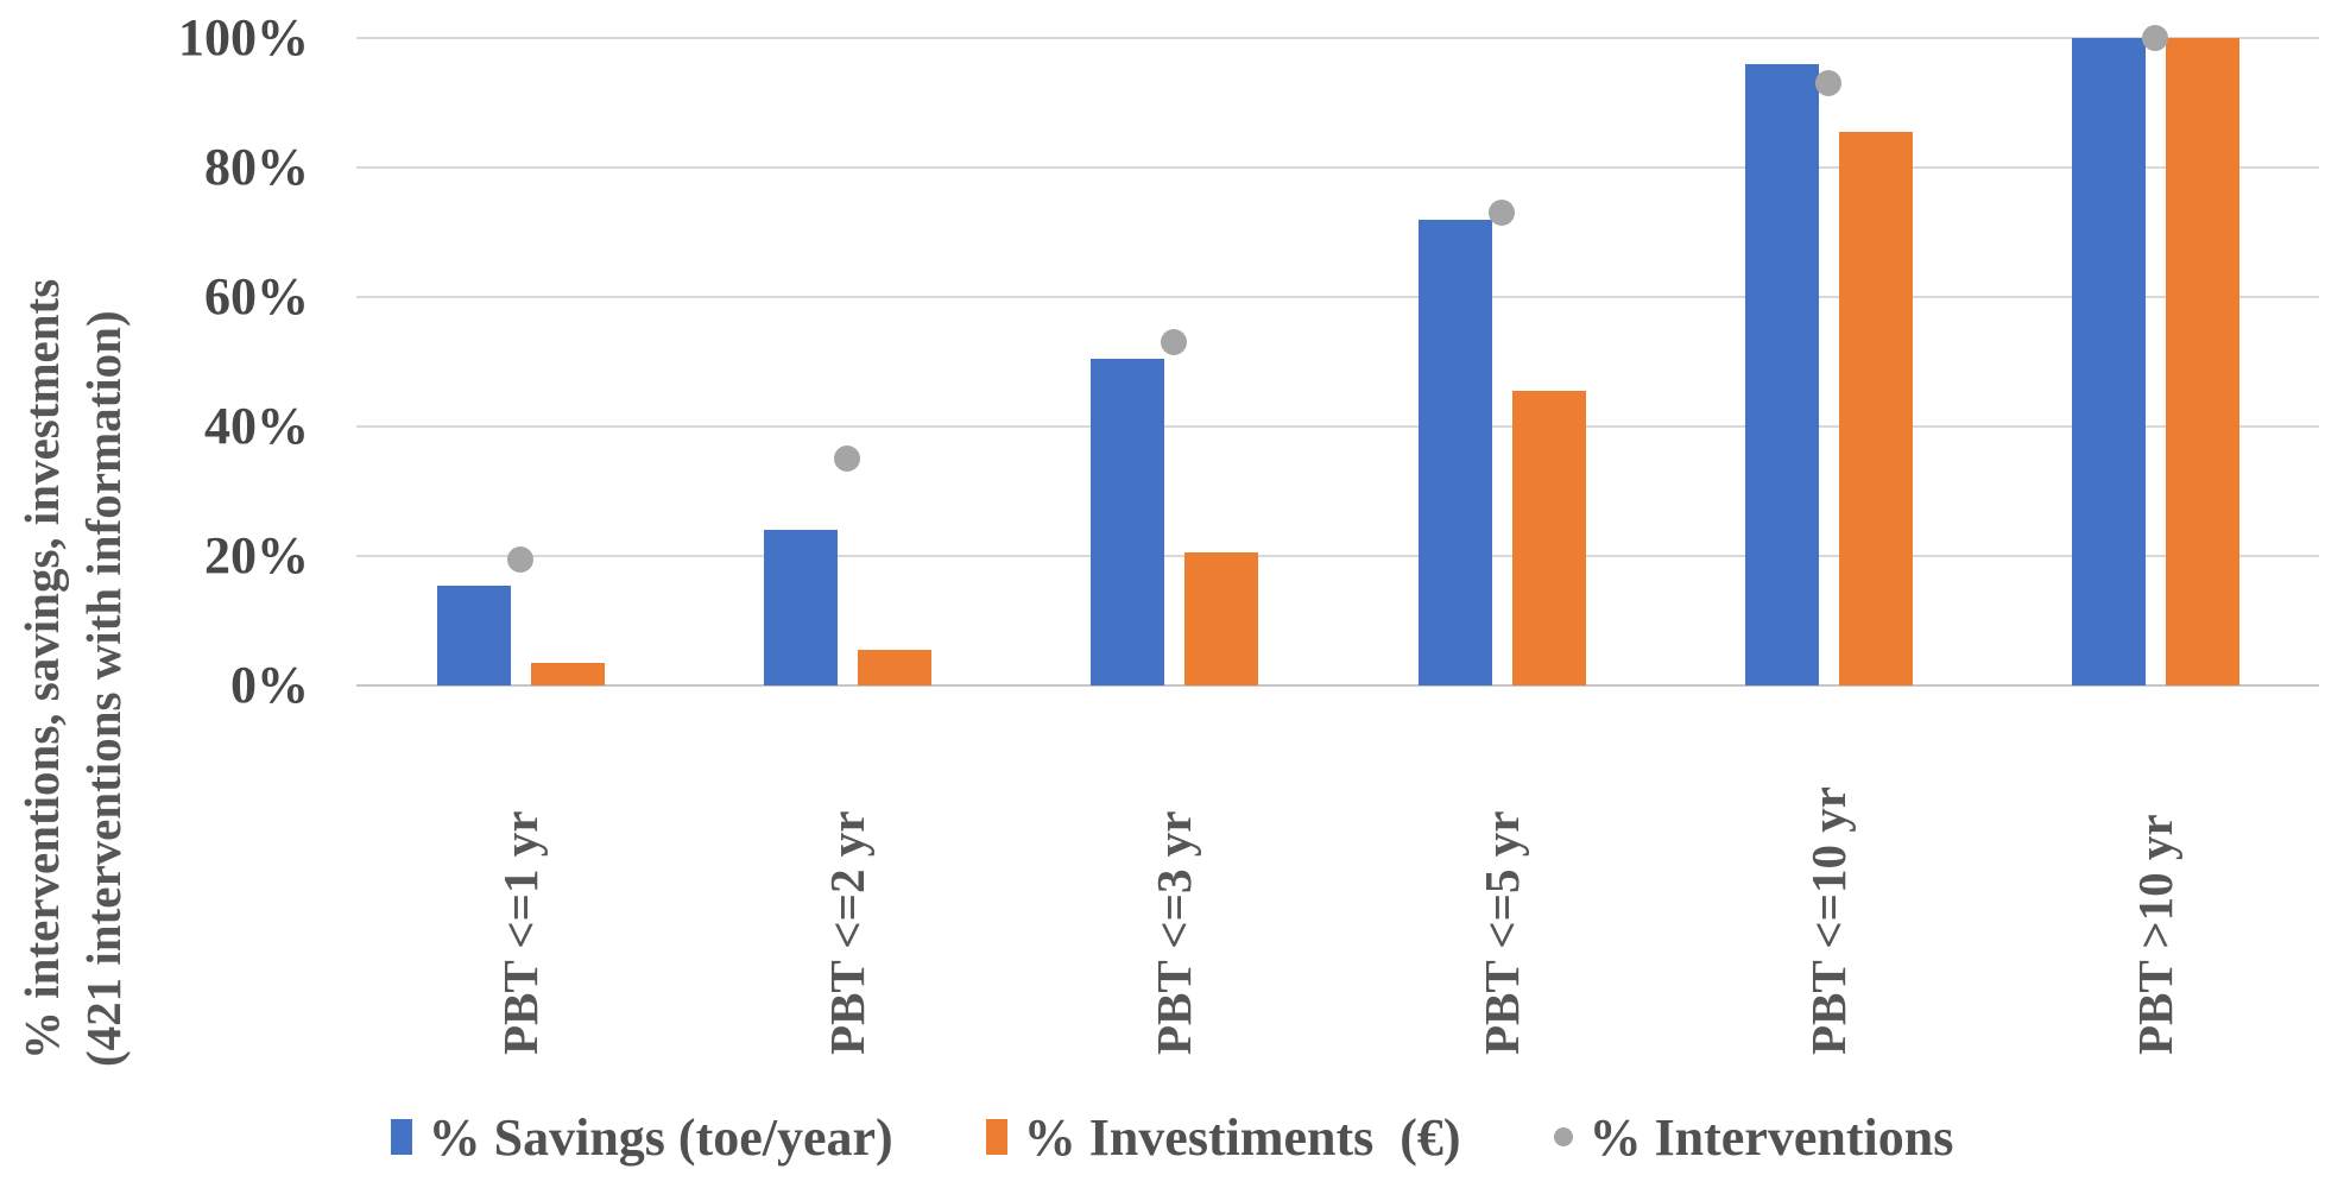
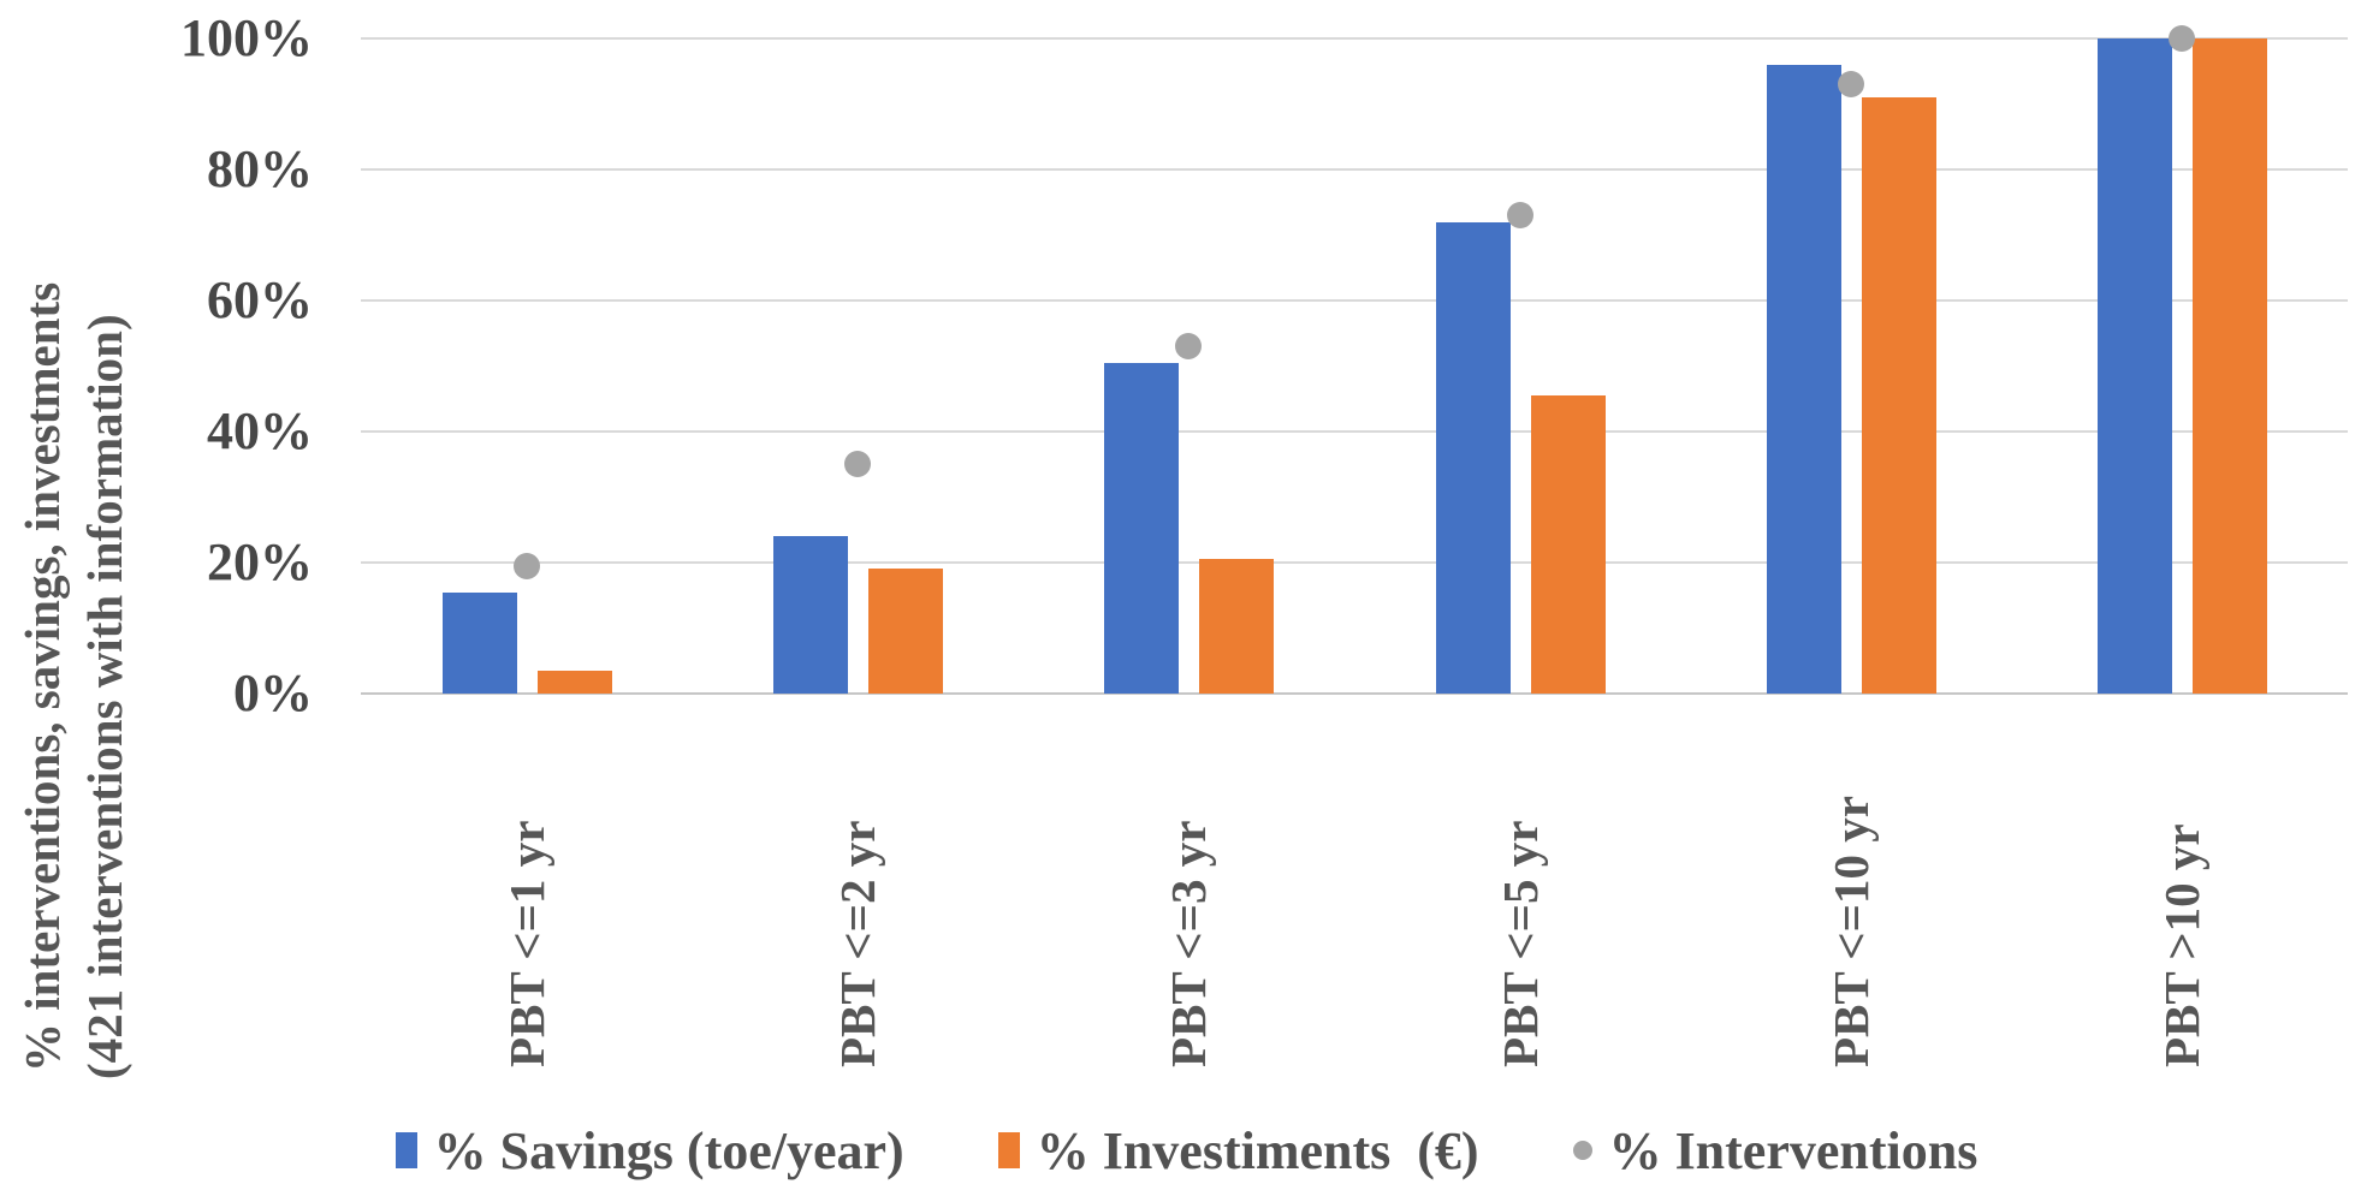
% Investiments (€)/PBT <=2 yr: 6% -> 19%
% Investiments (€)/PBT <=10 yr: 86% -> 91%
